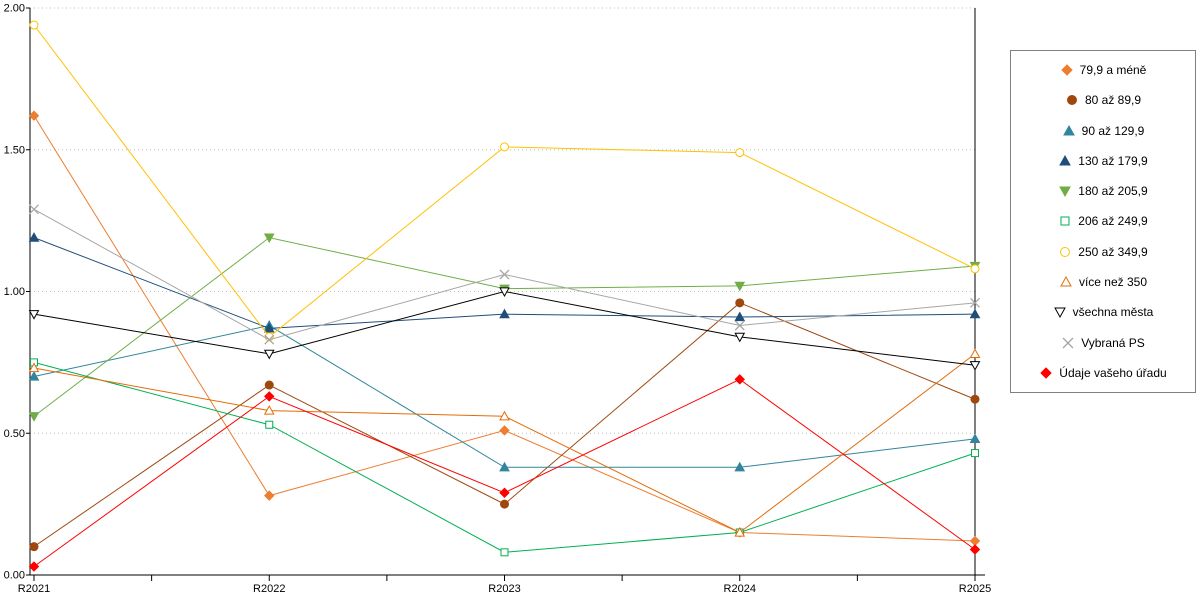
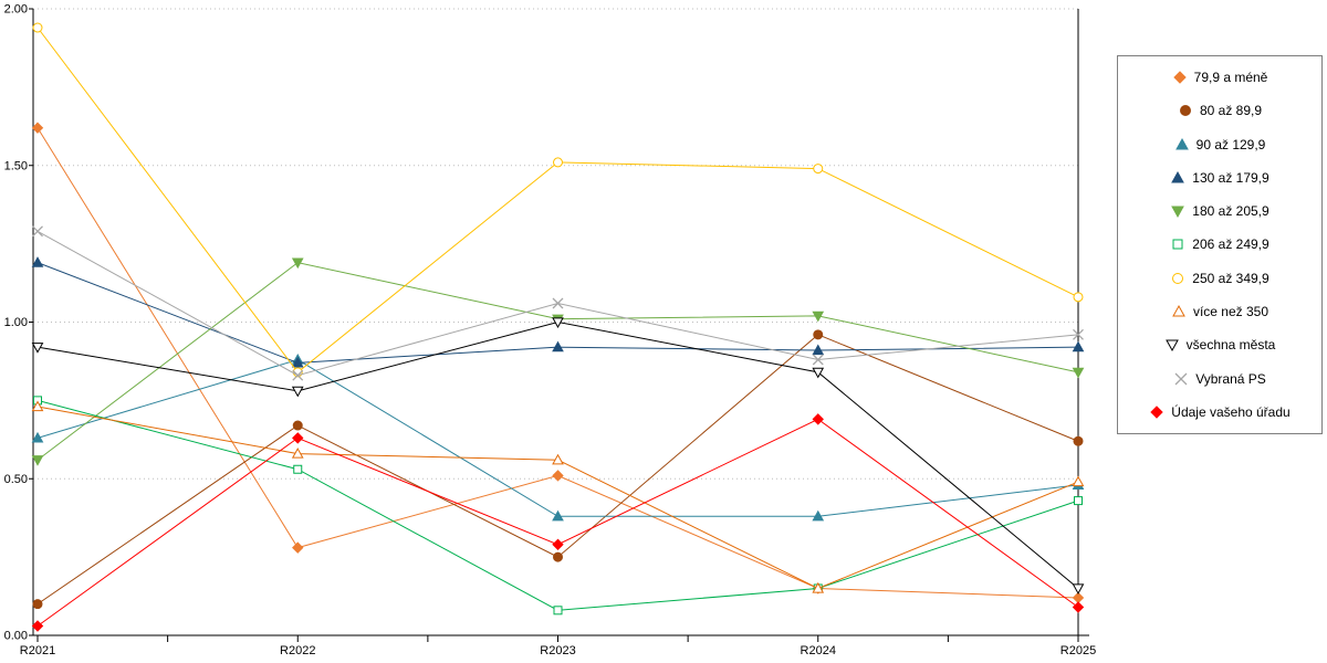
90 až 129,9/R2021: 0.70 -> 0.63
180 až 205,9/R2025: 1.09 -> 0.84
více než 350/R2025: 0.78 -> 0.49
všechna města/R2025: 0.74 -> 0.15
